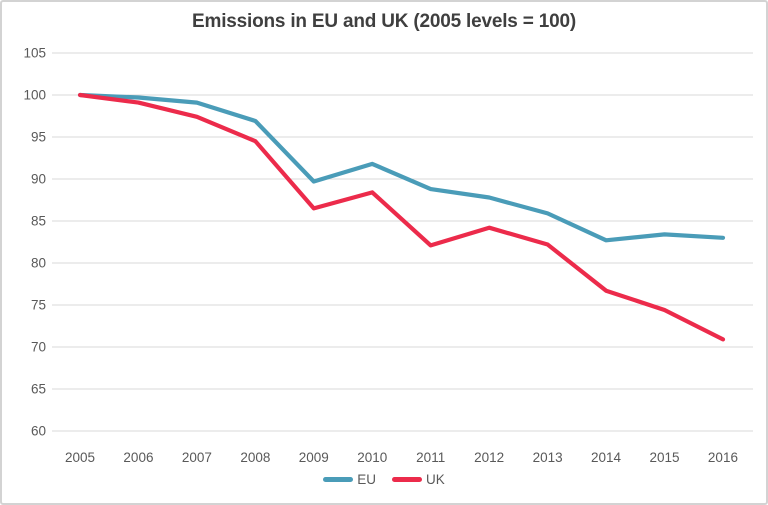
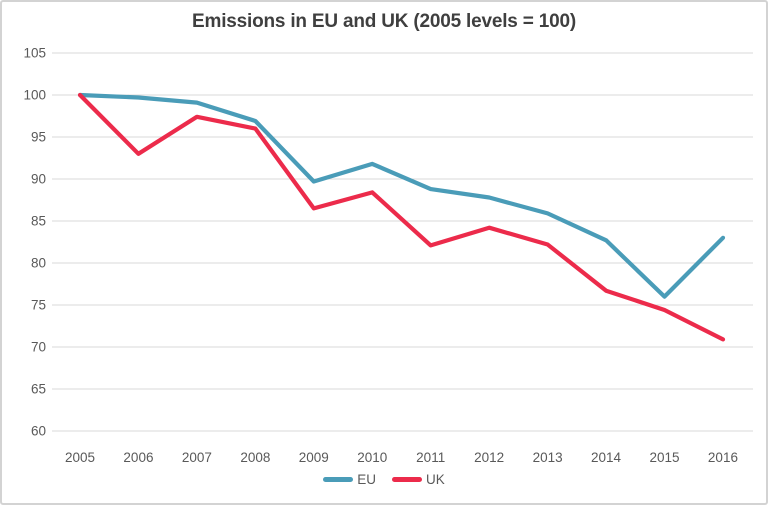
UK/2006: 99 -> 93
UK/2008: 94 -> 96
EU/2015: 83 -> 76
